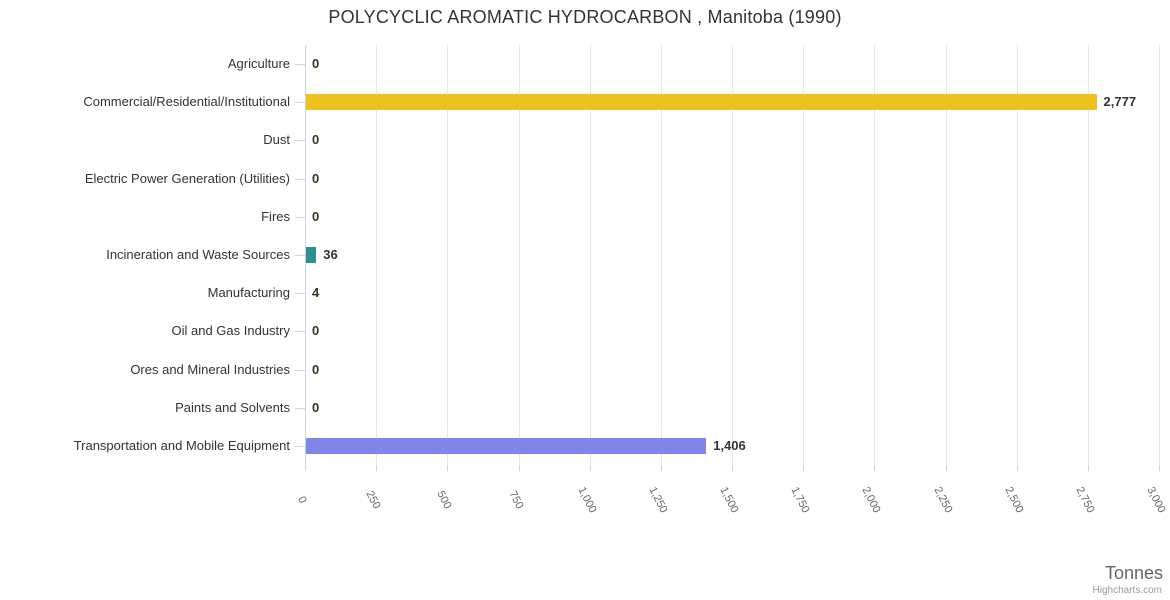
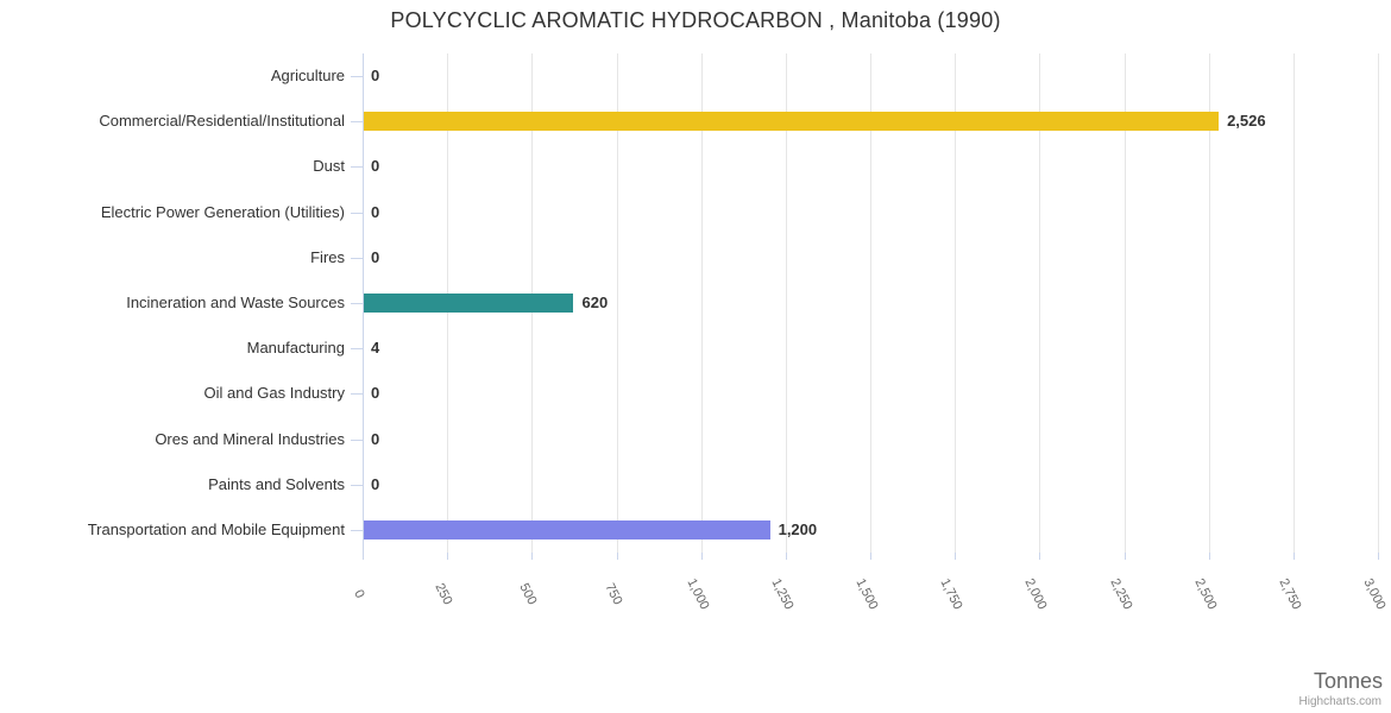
Commercial/Residential/Institutional: 2,777 -> 2,526
Incineration and Waste Sources: 36 -> 620
Transportation and Mobile Equipment: 1,406 -> 1,200
